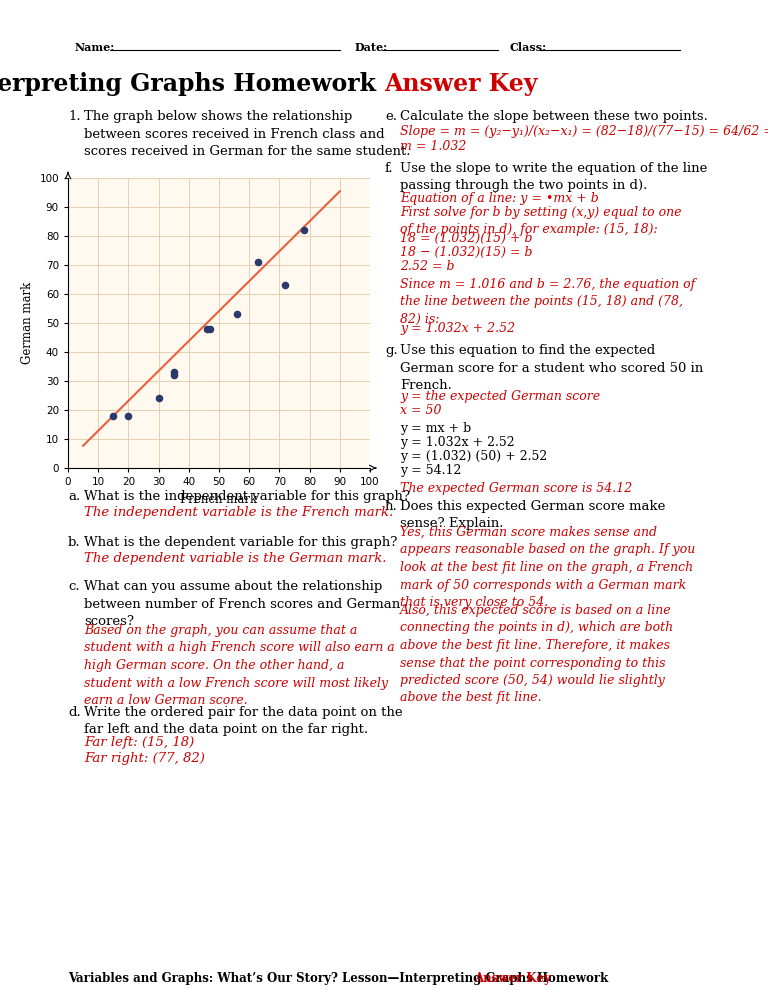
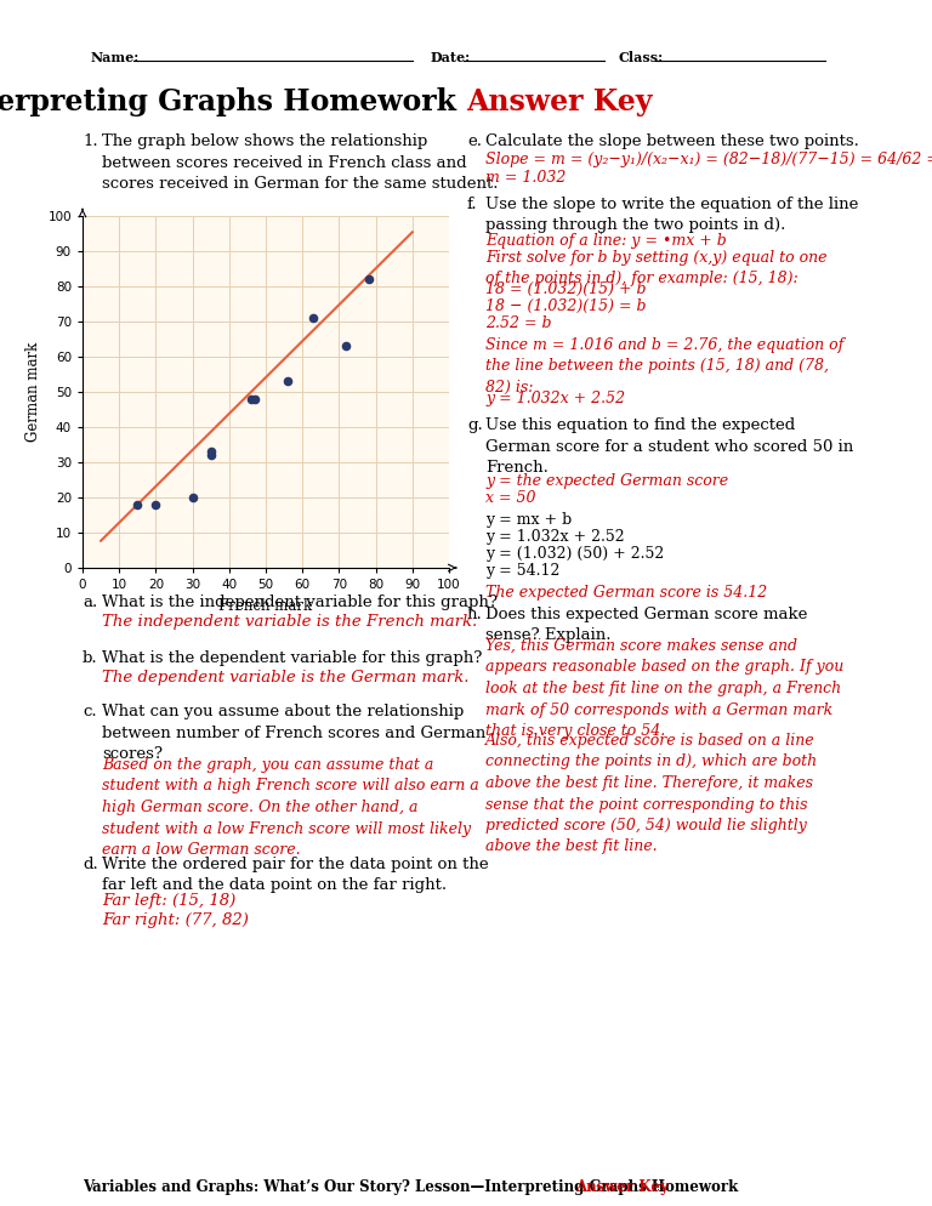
30: 24 -> 20
